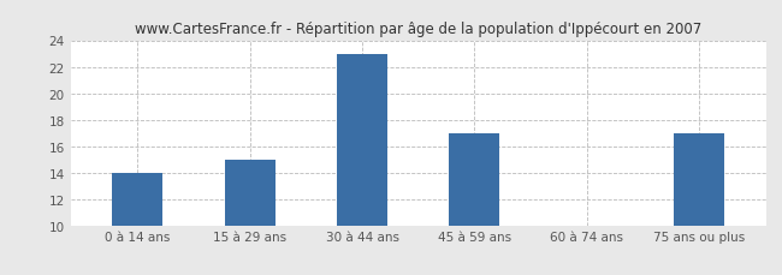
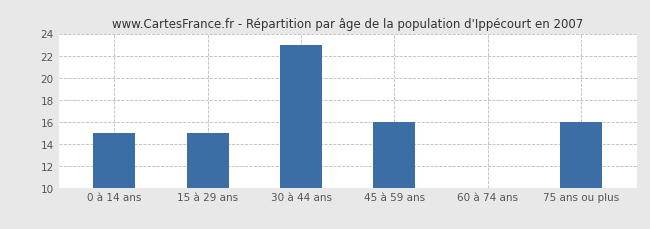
0 à 14 ans: 14.0 -> 15.0
45 à 59 ans: 17.0 -> 16.0
75 ans ou plus: 17.0 -> 16.0
